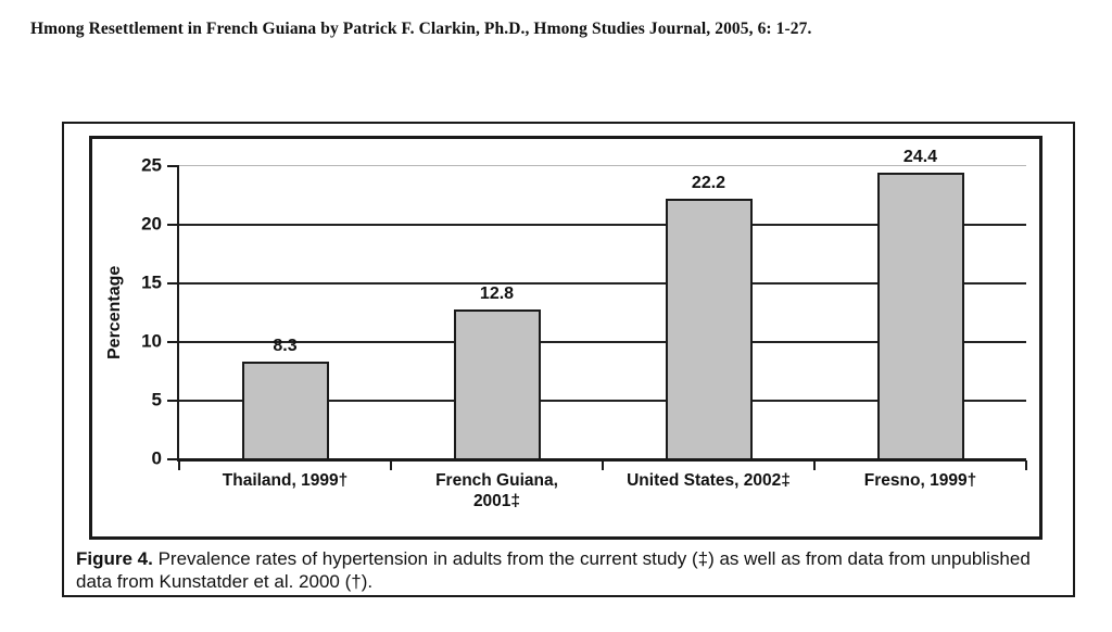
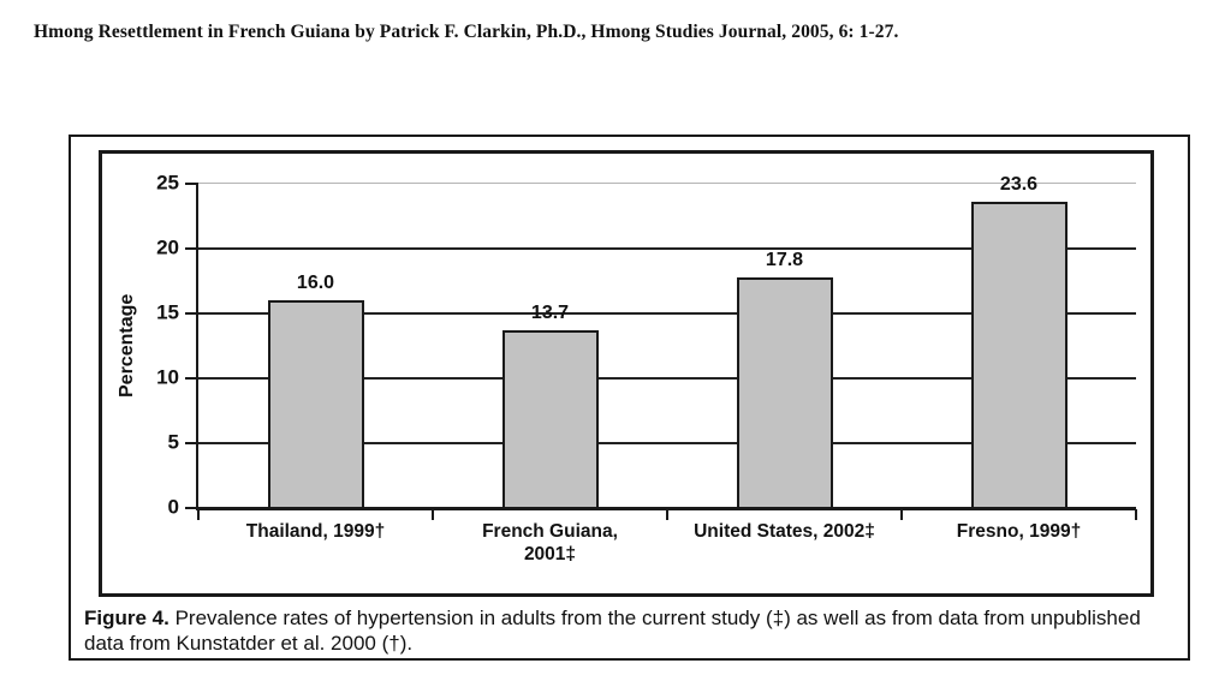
Thailand, 1999†: 8.3 -> 16.0
French Guiana, 2001‡: 12.8 -> 13.7
United States, 2002‡: 22.2 -> 17.8
Fresno, 1999†: 24.4 -> 23.6
